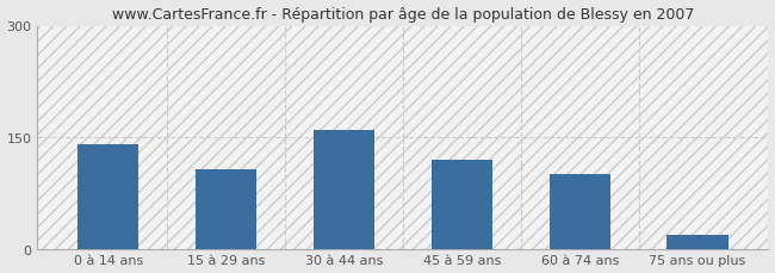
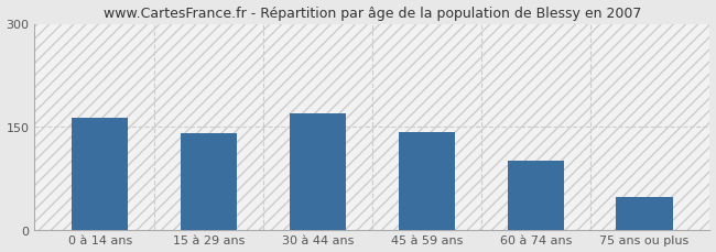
0 à 14 ans: 140 -> 163
15 à 29 ans: 106 -> 140
30 à 44 ans: 160 -> 170
45 à 59 ans: 120 -> 142
75 ans ou plus: 18 -> 47
